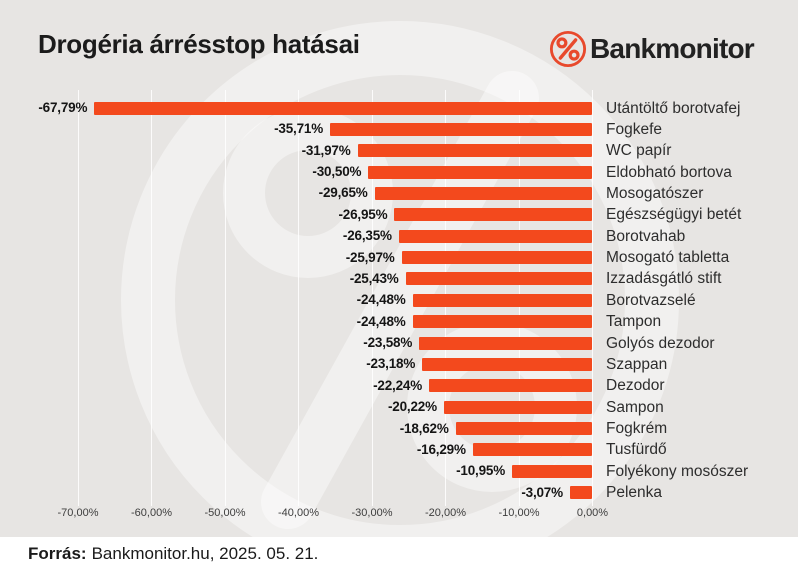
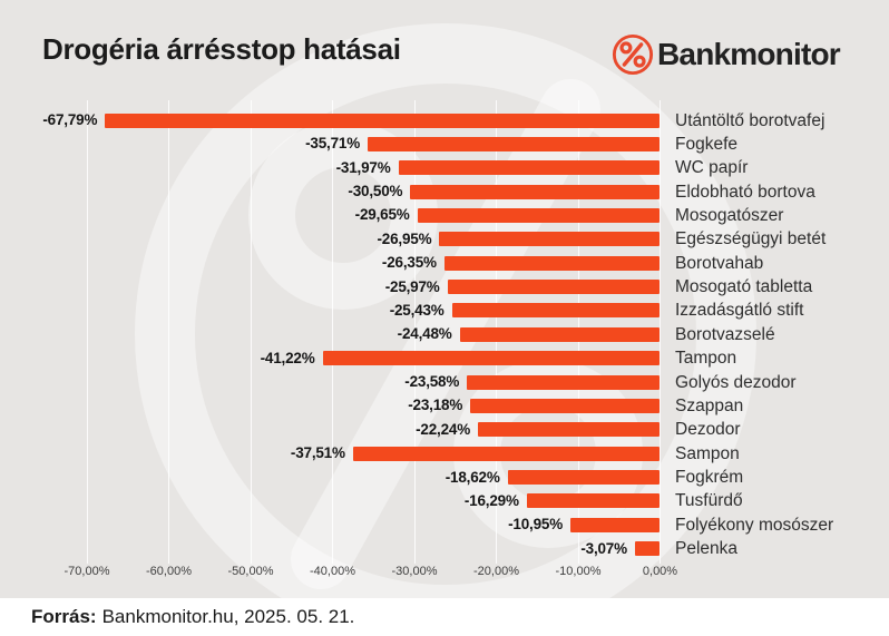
Tampon: -24,48% -> -41,22%
Sampon: -20,22% -> -37,51%
